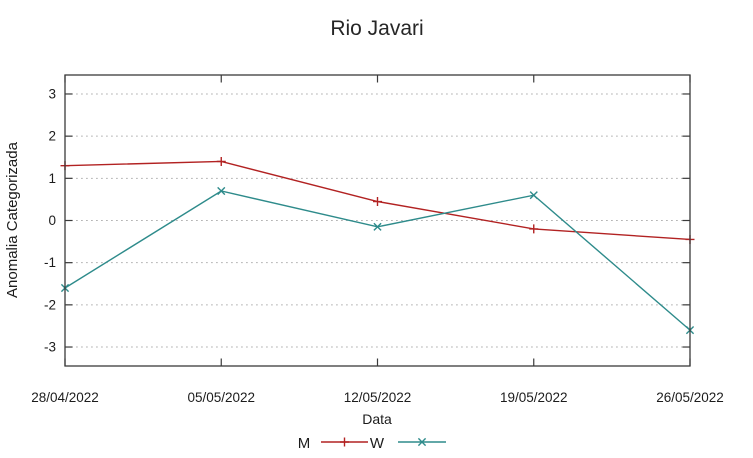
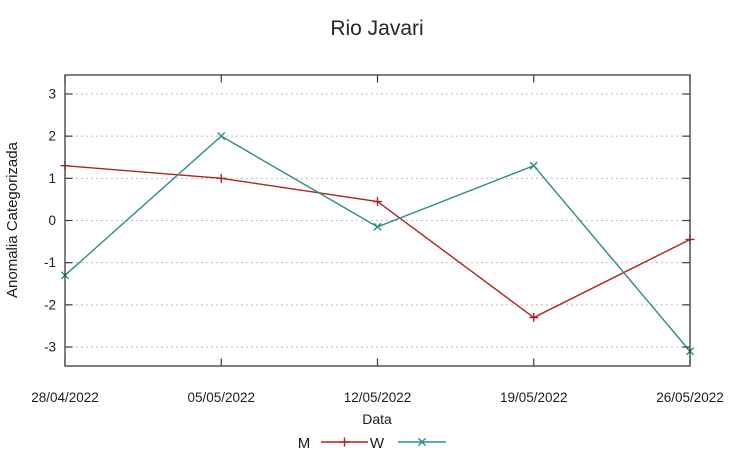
W/28/04/2022: -1.6 -> -1.3
M/05/05/2022: 1.4 -> 1.0
W/05/05/2022: 0.7 -> 2.0
M/19/05/2022: -0.2 -> -2.3
W/19/05/2022: 0.6 -> 1.3
W/26/05/2022: -2.6 -> -3.1
